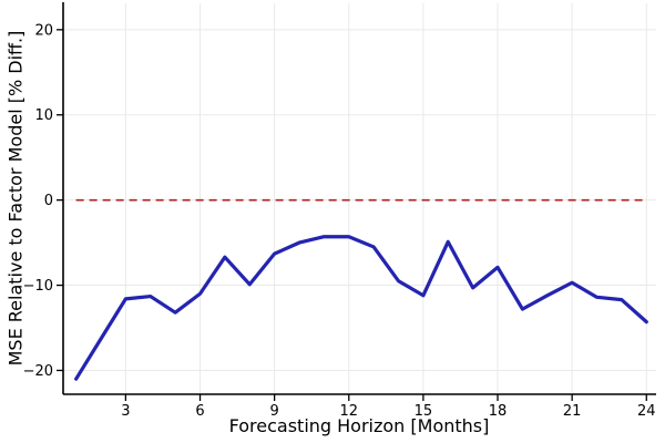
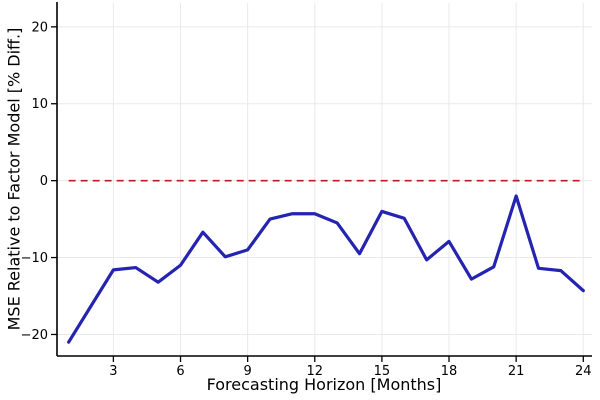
9: -6 -> -9
15: -11 -> -4
21: -10 -> -2
